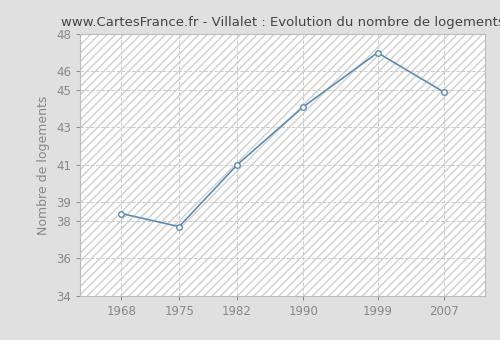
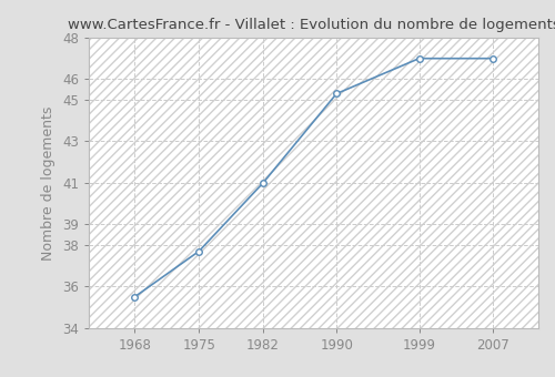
1968: 38.4 -> 35.5
1990: 44.1 -> 45.3
2007: 44.9 -> 47.0
